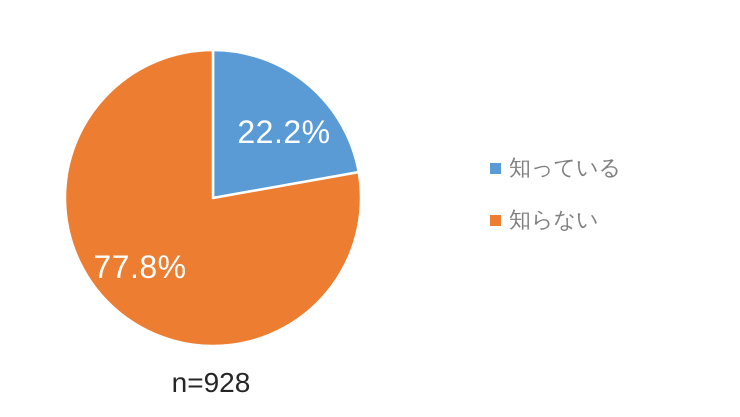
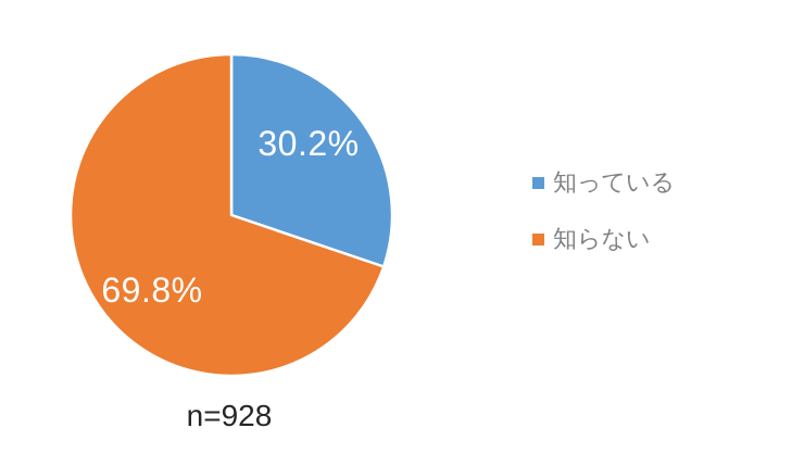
知っている: 22.2% -> 30.2%
知らない: 77.8% -> 69.8%
